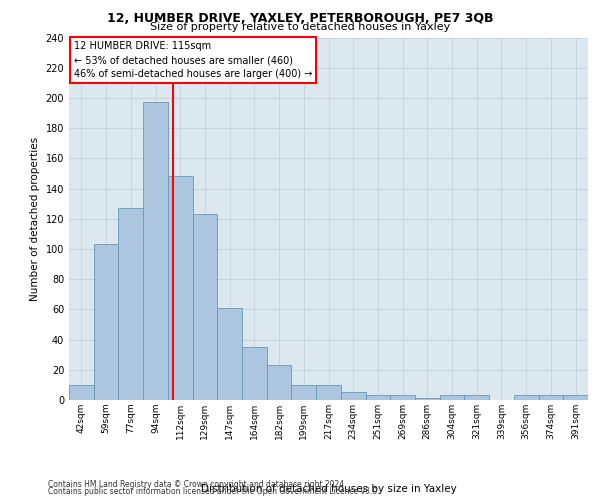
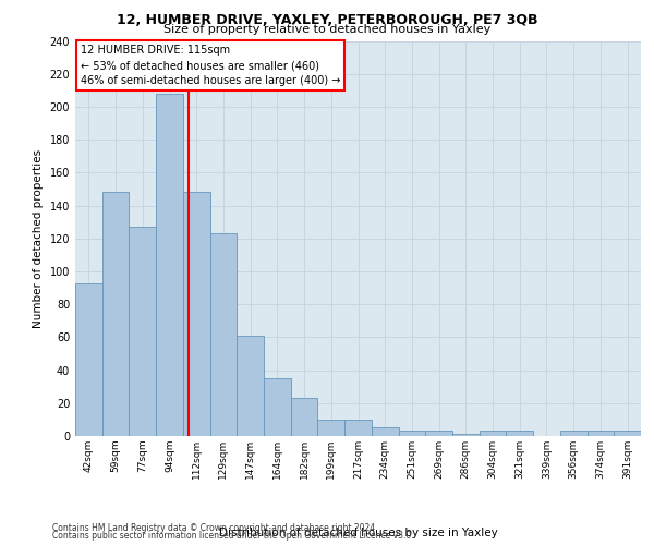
42sqm: 10 -> 93
59sqm: 103 -> 148
94sqm: 197 -> 208
